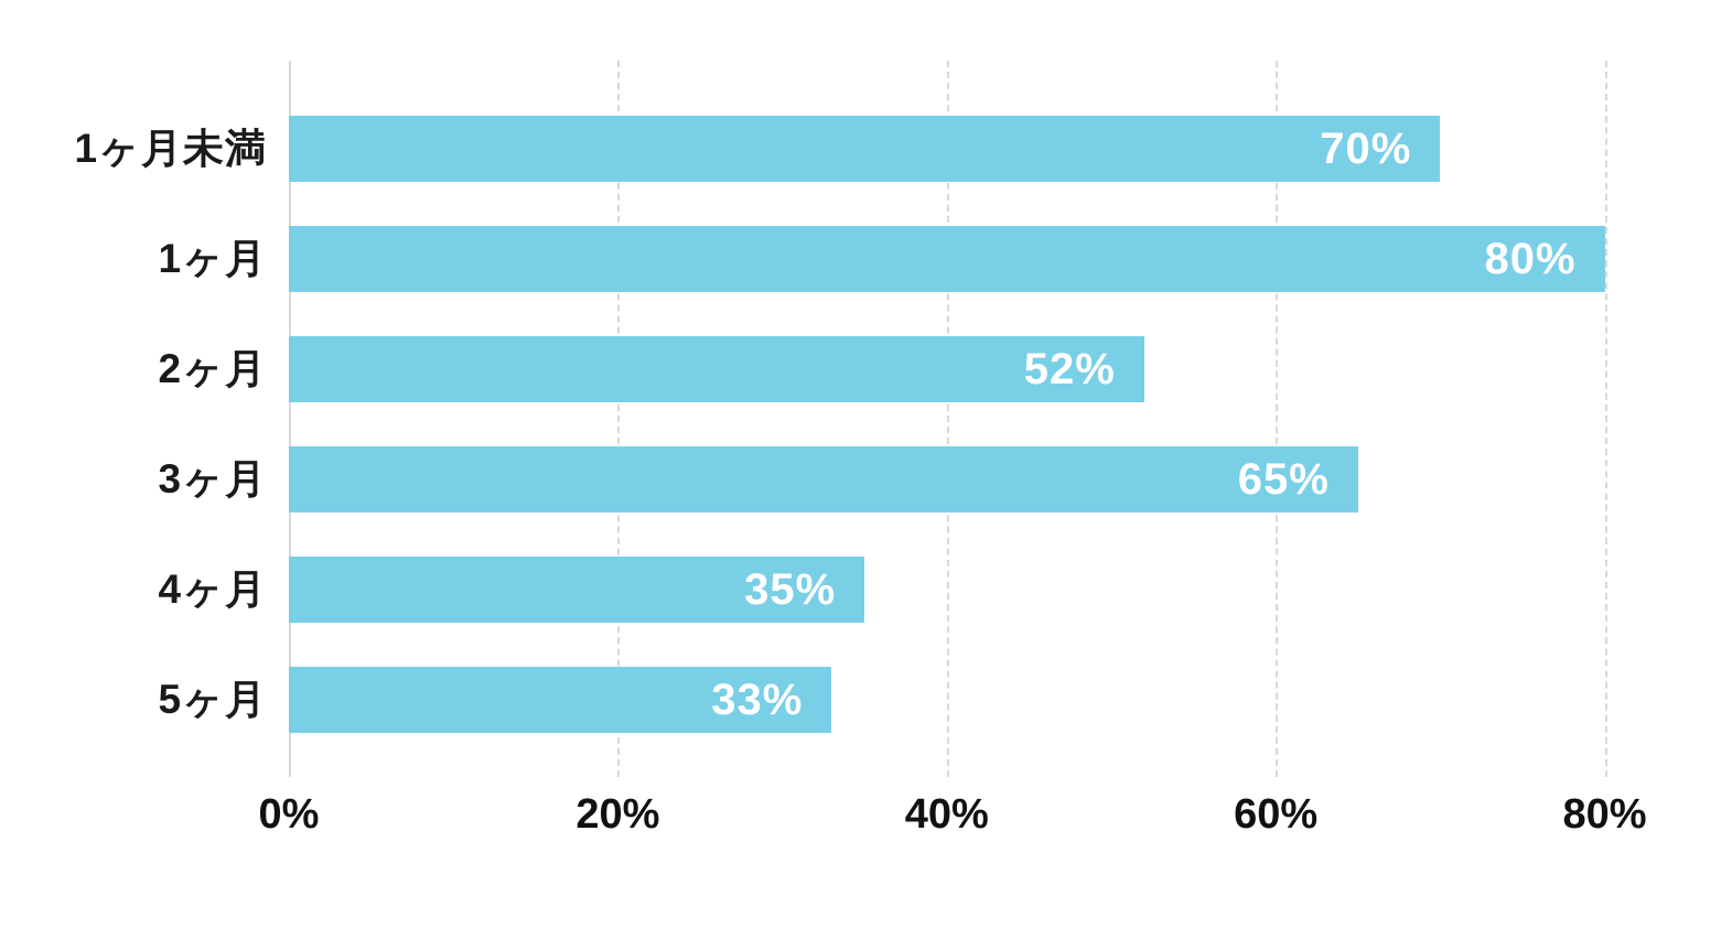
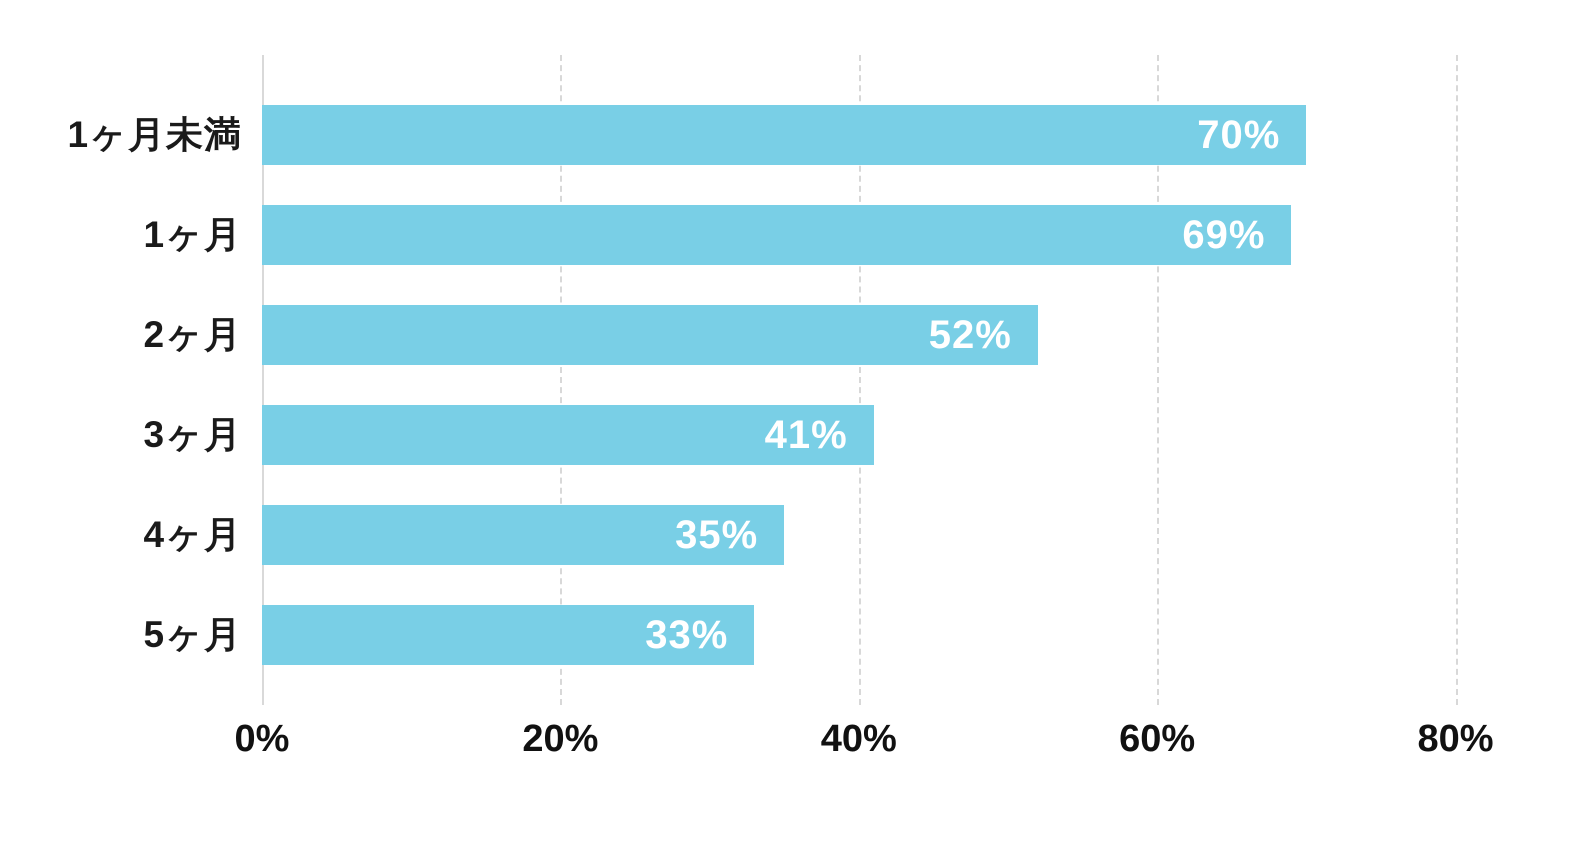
1ヶ月: 80% -> 69%
3ヶ月: 65% -> 41%
